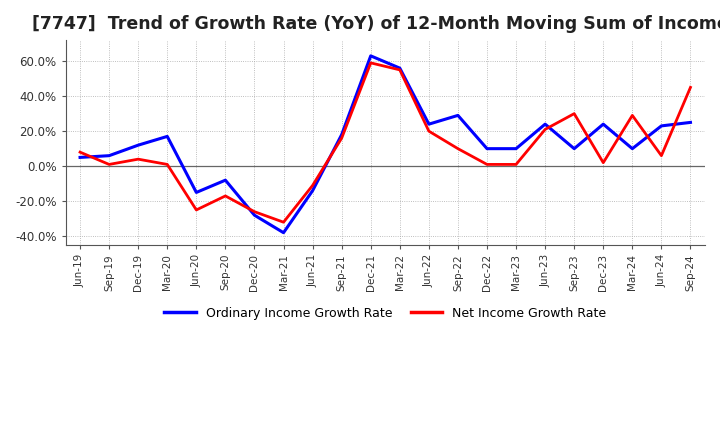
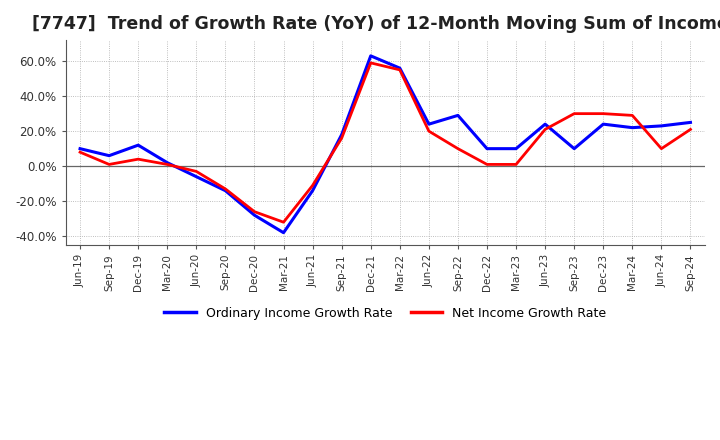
Ordinary Income Growth Rate/Jun-19: 5% -> 10%
Ordinary Income Growth Rate/Mar-20: 17% -> 2%
Ordinary Income Growth Rate/Jun-20: -15% -> -6%
Net Income Growth Rate/Jun-20: -25% -> -3%
Ordinary Income Growth Rate/Sep-20: -8% -> -14%
Net Income Growth Rate/Sep-20: -17% -> -13%
Net Income Growth Rate/Dec-23: 2% -> 30%
Ordinary Income Growth Rate/Mar-24: 10% -> 22%
Net Income Growth Rate/Jun-24: 6% -> 10%
Net Income Growth Rate/Sep-24: 45% -> 21%
